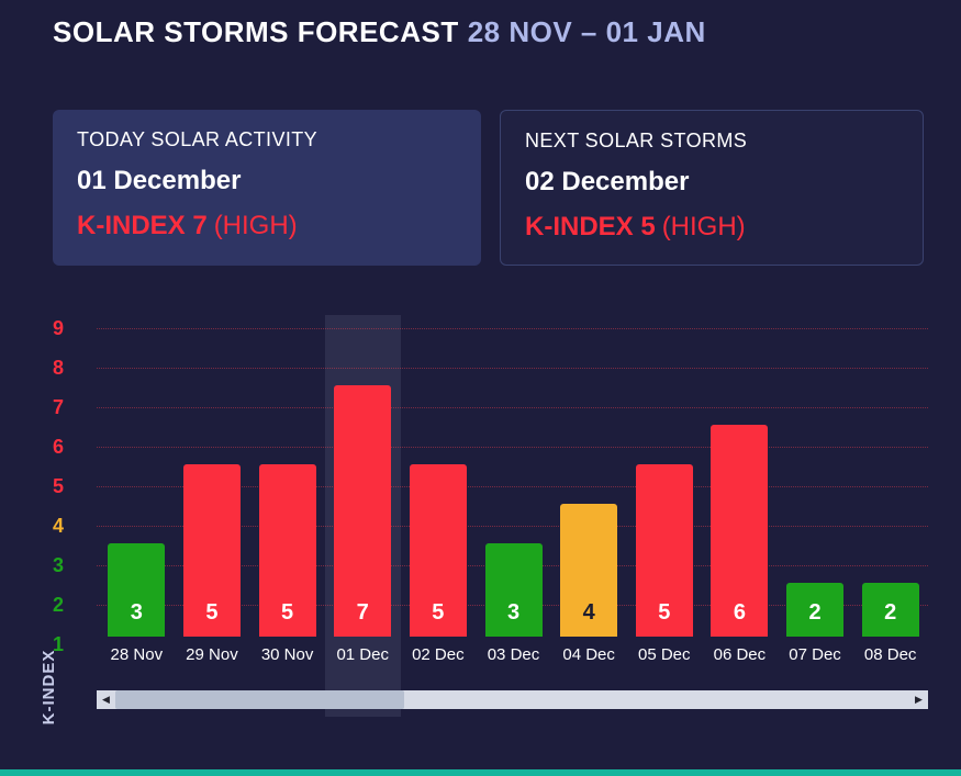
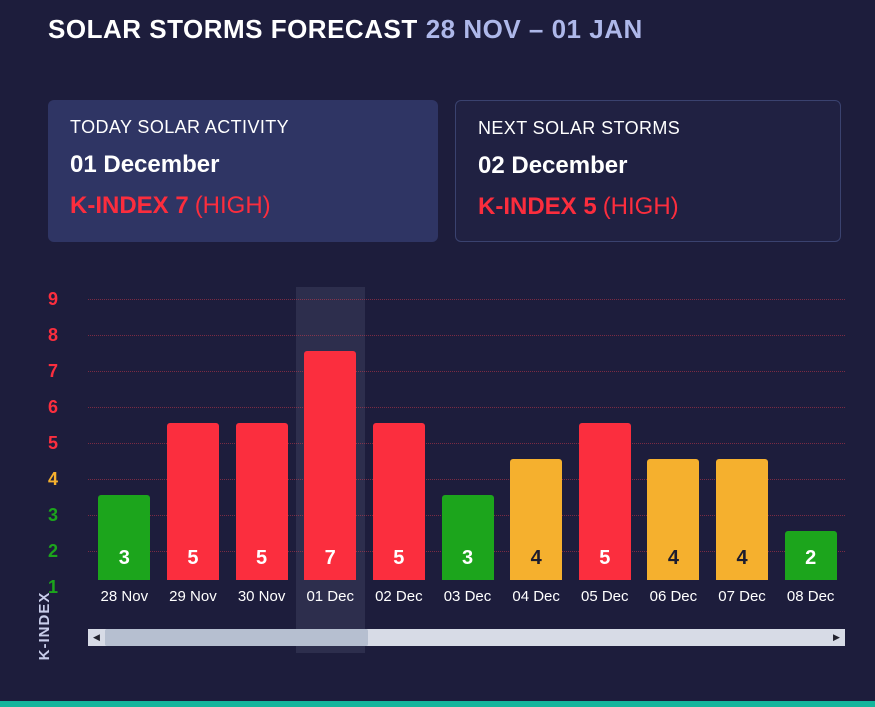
06 Dec: 6 -> 4
07 Dec: 2 -> 4
